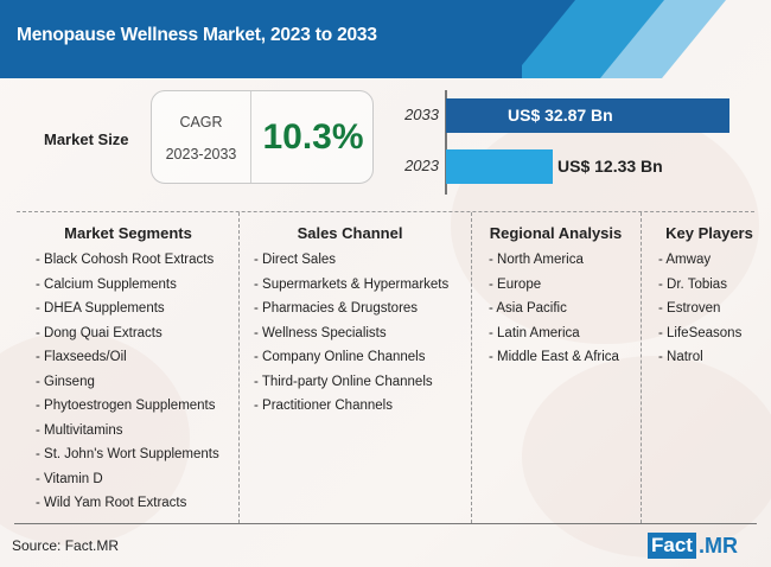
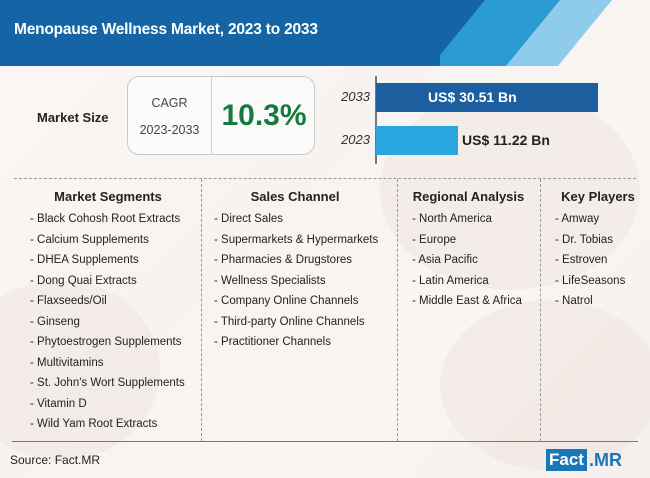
2033: 32.87 -> 30.51
2023: 12.33 -> 11.22
